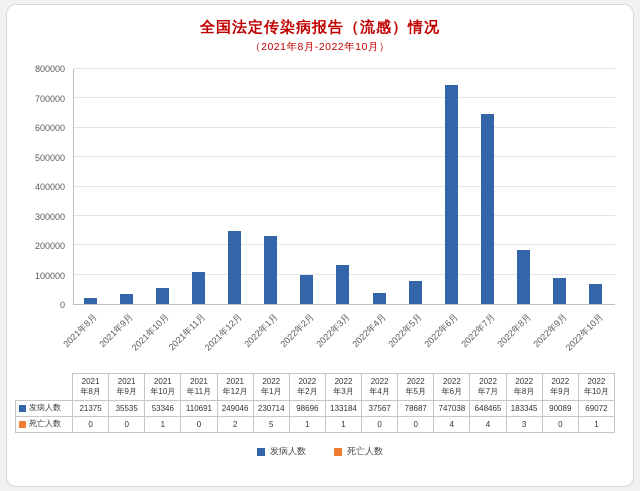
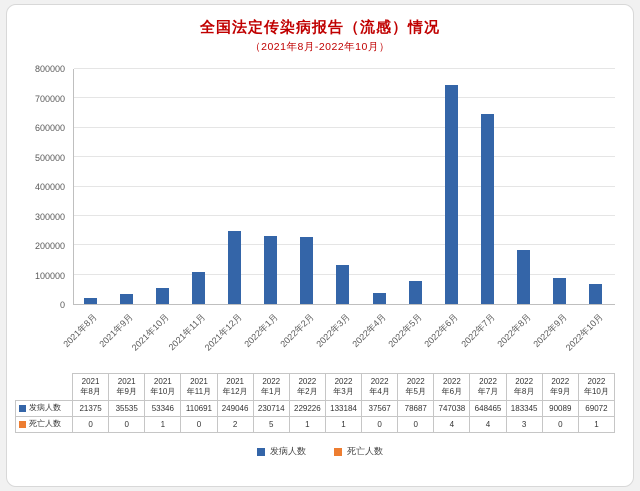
发病人数/2022年2月: 98696 -> 229226
